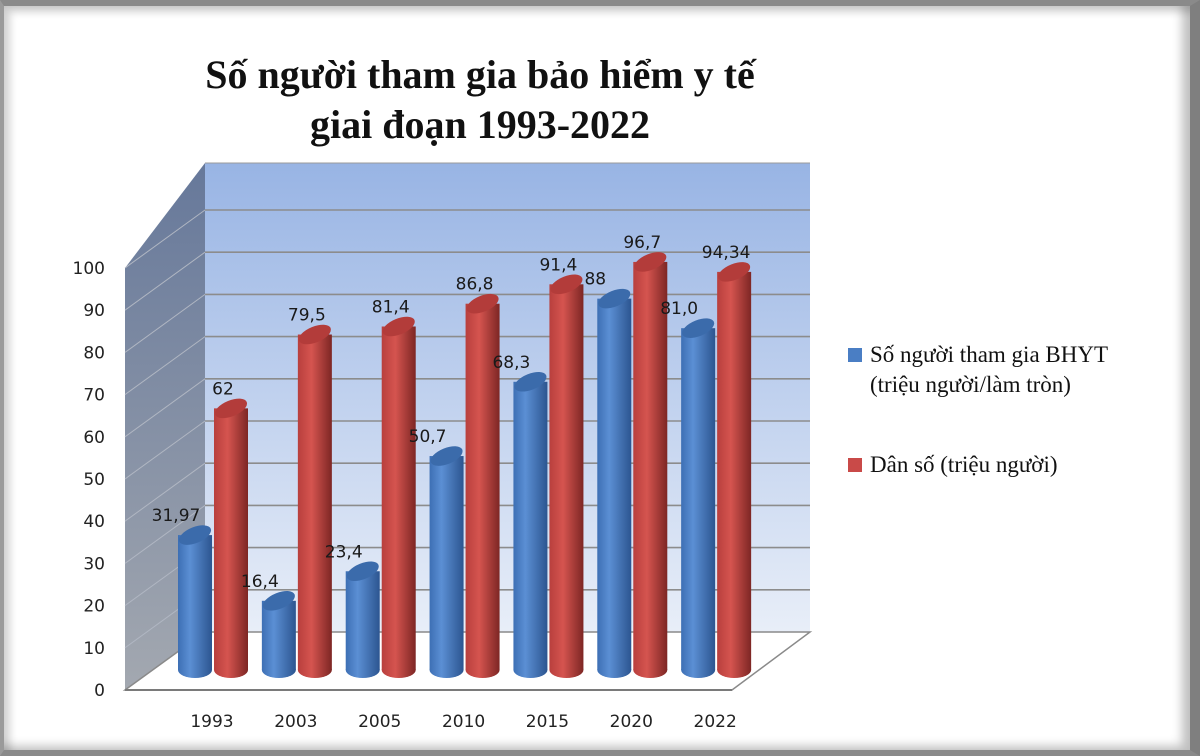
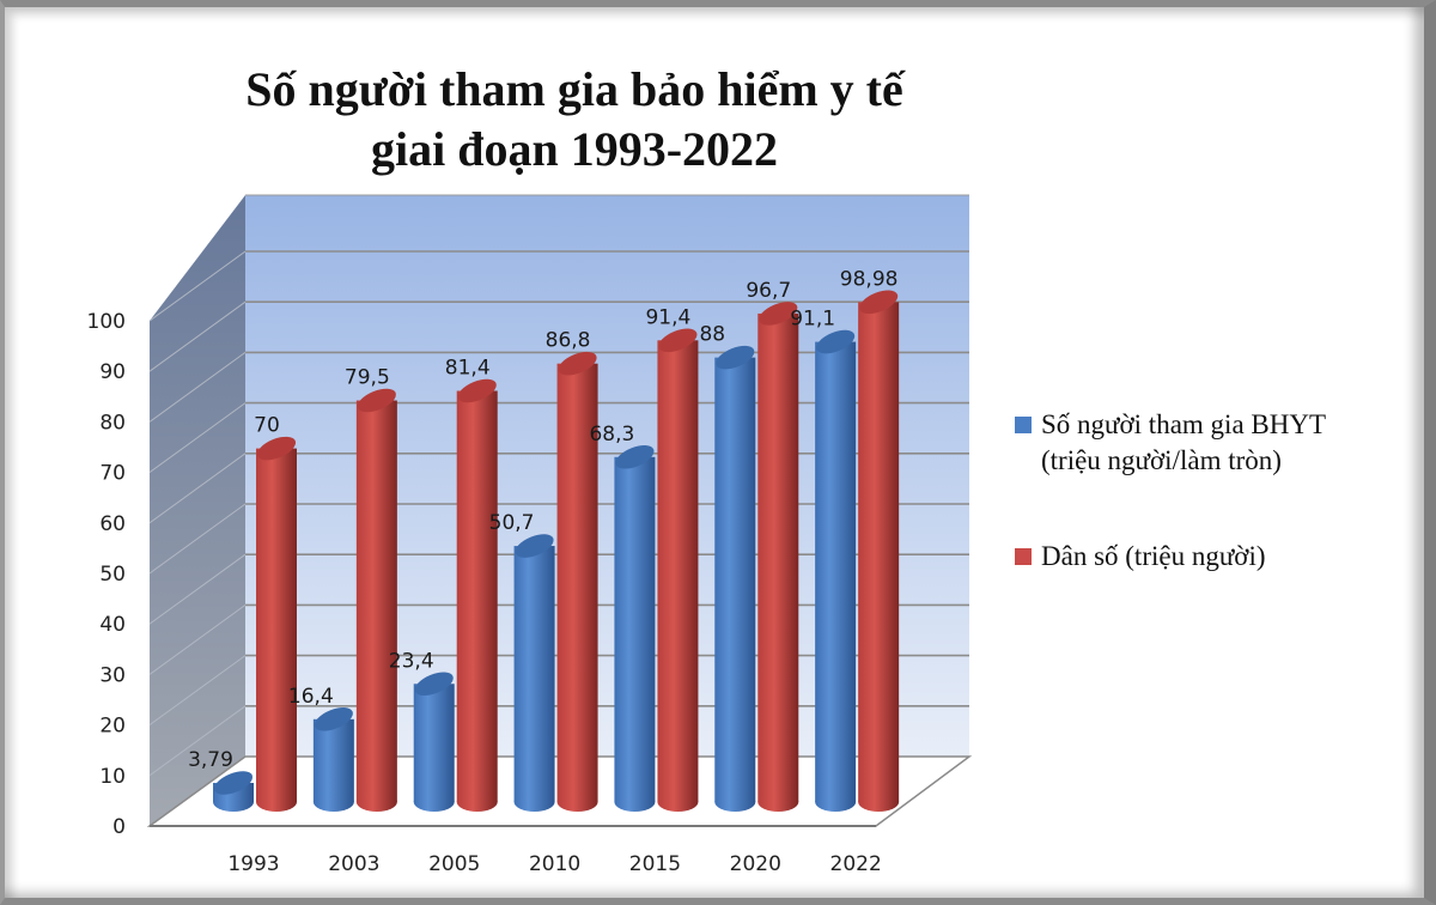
Số người tham gia BHYT (triệu người/làm tròn)/1993: 31,97 -> 3,79
Dân số (triệu người)/1993: 62 -> 70
Số người tham gia BHYT (triệu người/làm tròn)/2022: 81,0 -> 91,1
Dân số (triệu người)/2022: 94,34 -> 98,98
